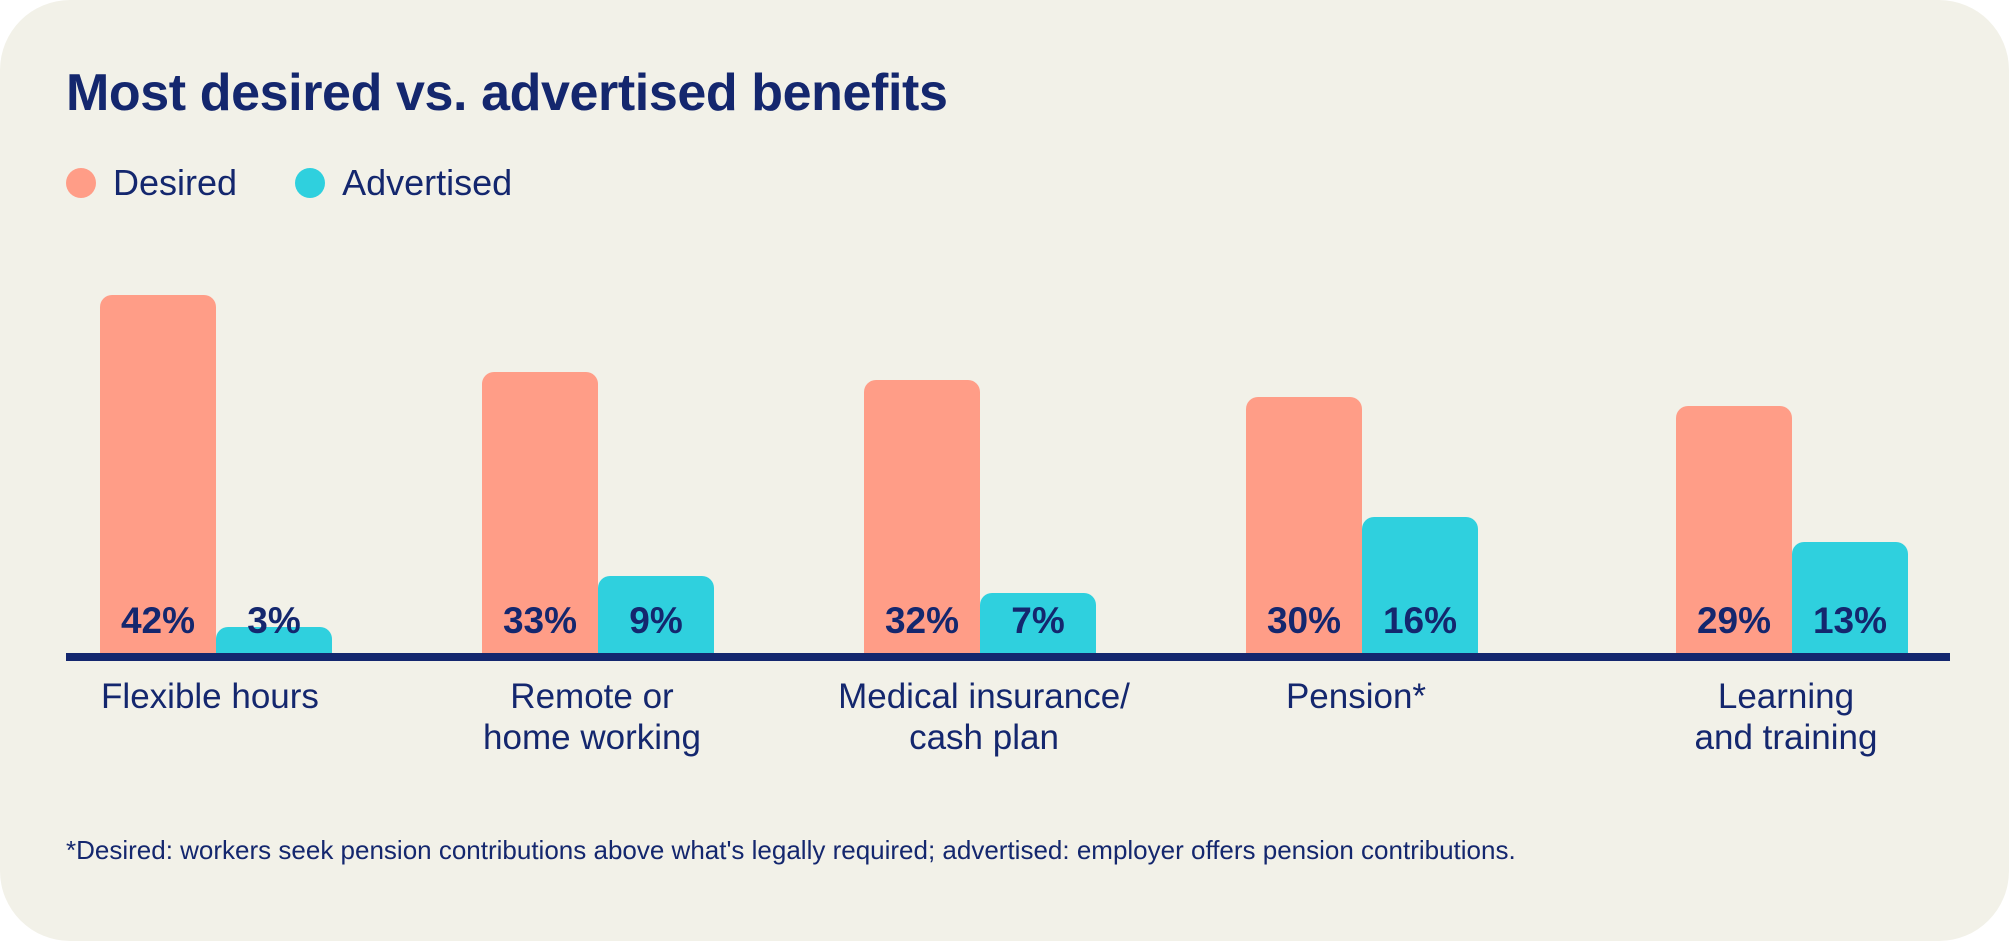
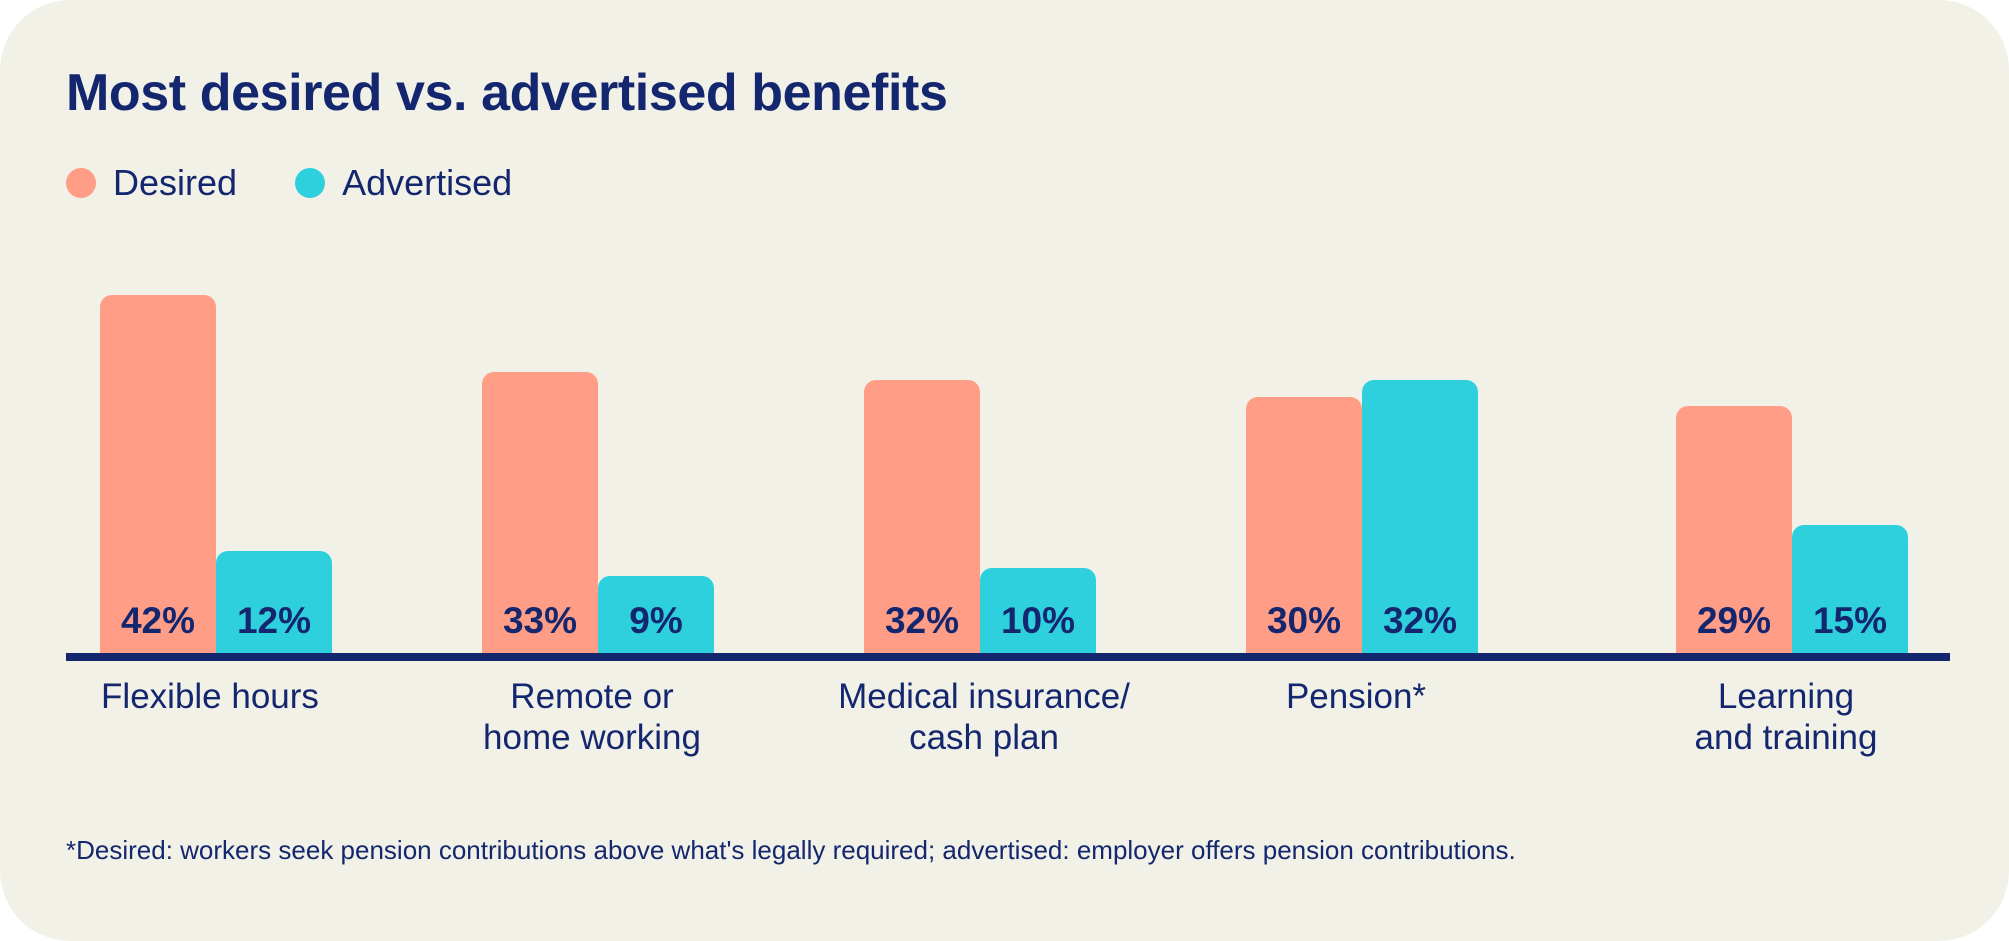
Advertised/Flexible hours: 3% -> 12%
Advertised/Medical insurance/ cash plan: 7% -> 10%
Advertised/Pension*: 16% -> 32%
Advertised/Learning and training: 13% -> 15%
